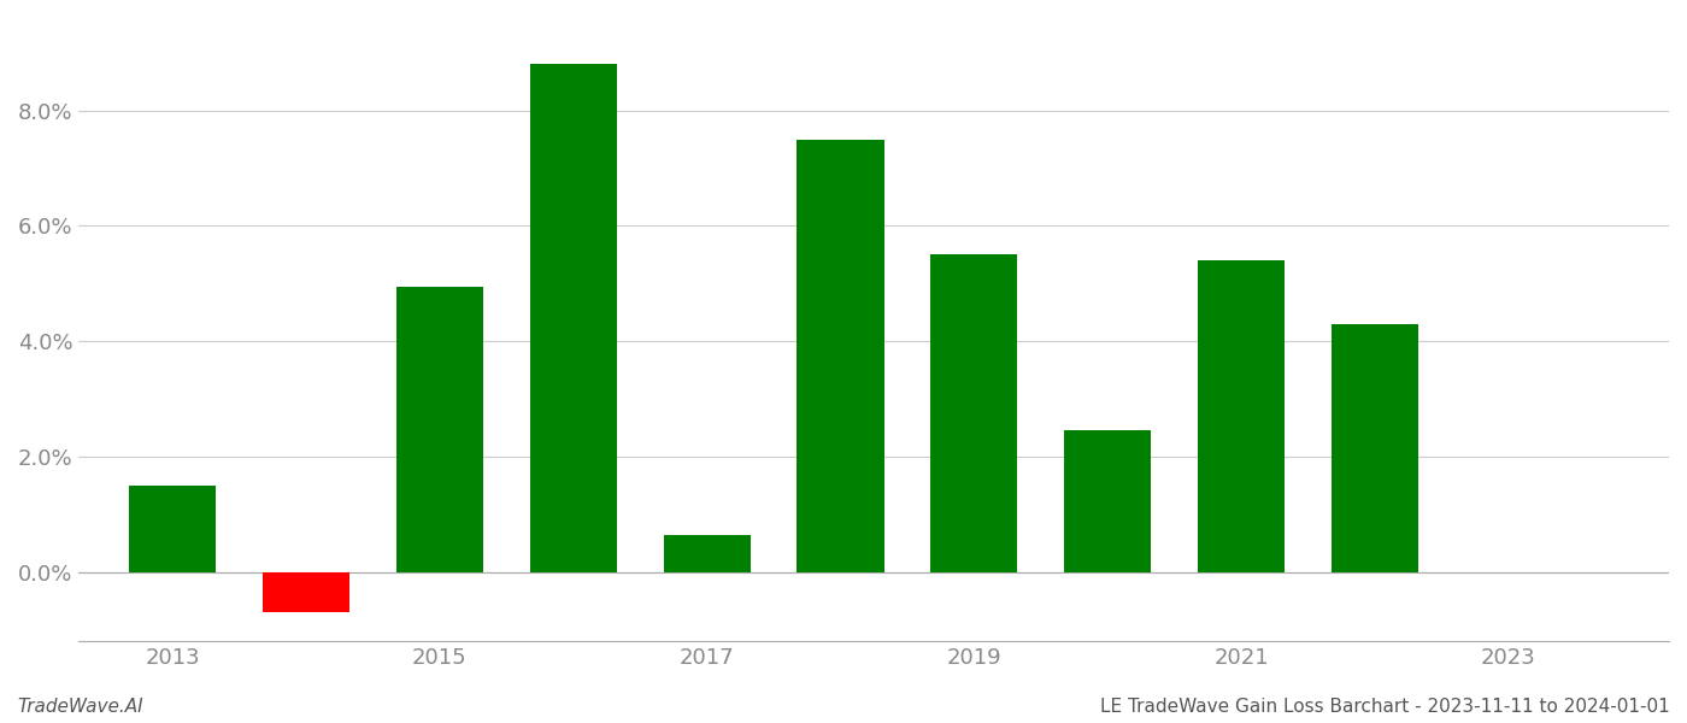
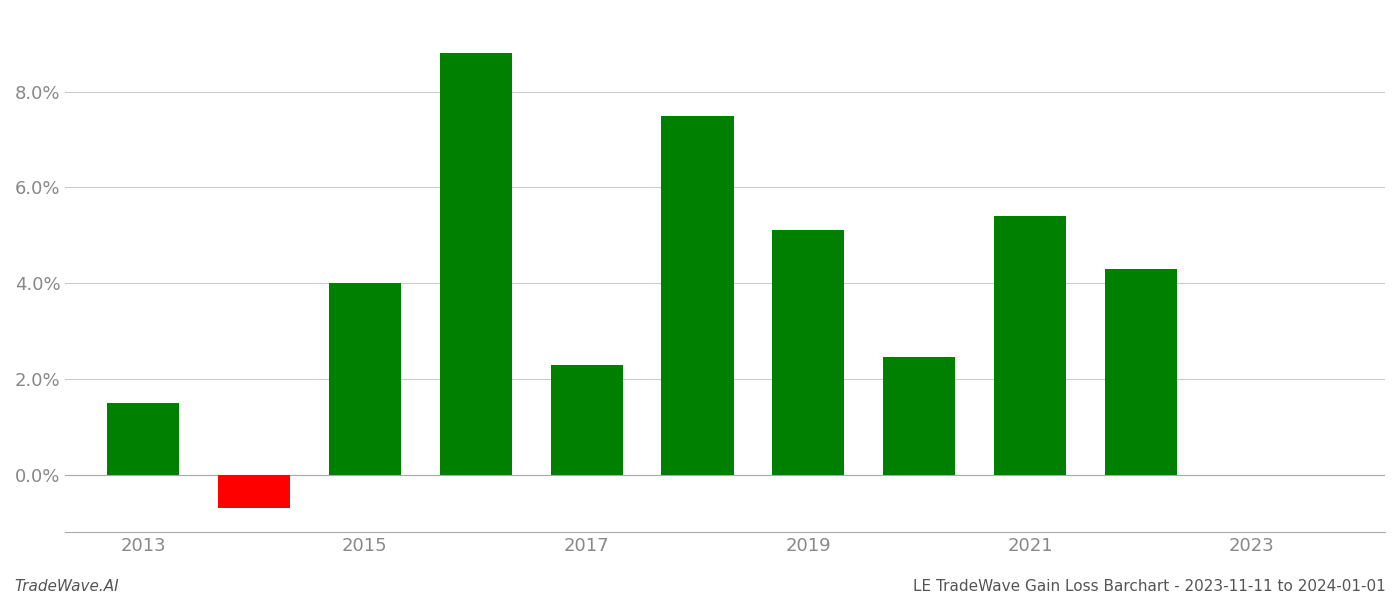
2015: 4.95% -> 4.00%
2017: 0.65% -> 2.30%
2019: 5.50% -> 5.10%
